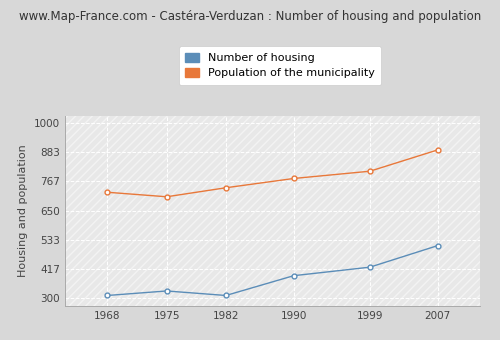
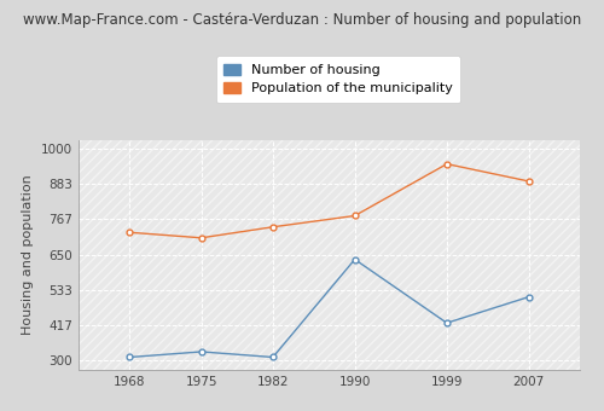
Number of housing/1990: 391 -> 635
Population of the municipality/1999: 808 -> 950
